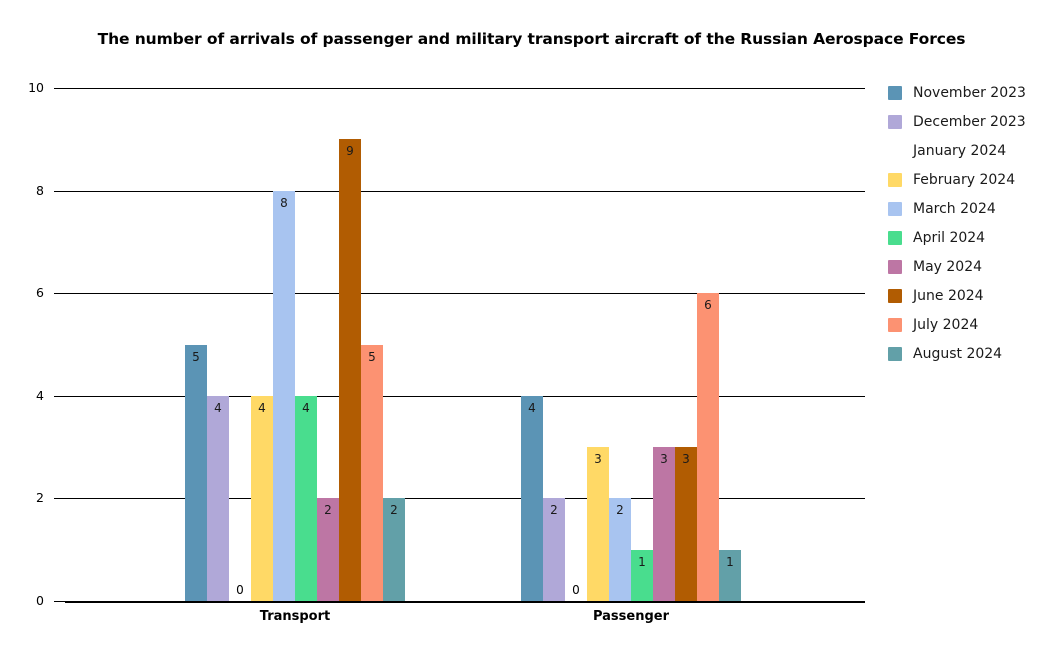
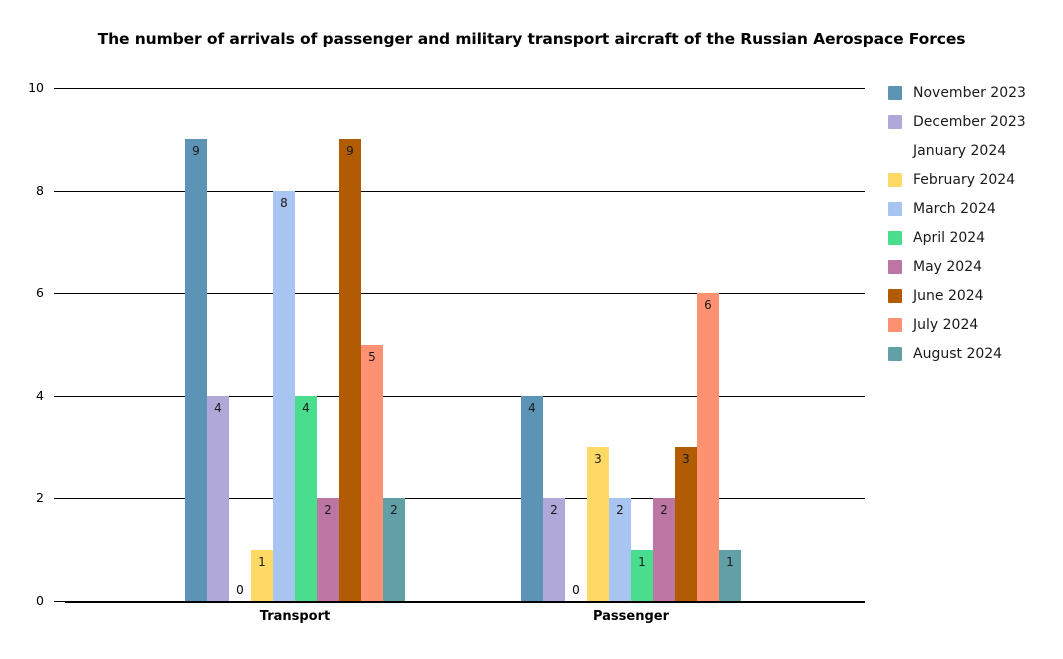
November 2023/Transport: 5 -> 9
February 2024/Transport: 4 -> 1
May 2024/Passenger: 3 -> 2
